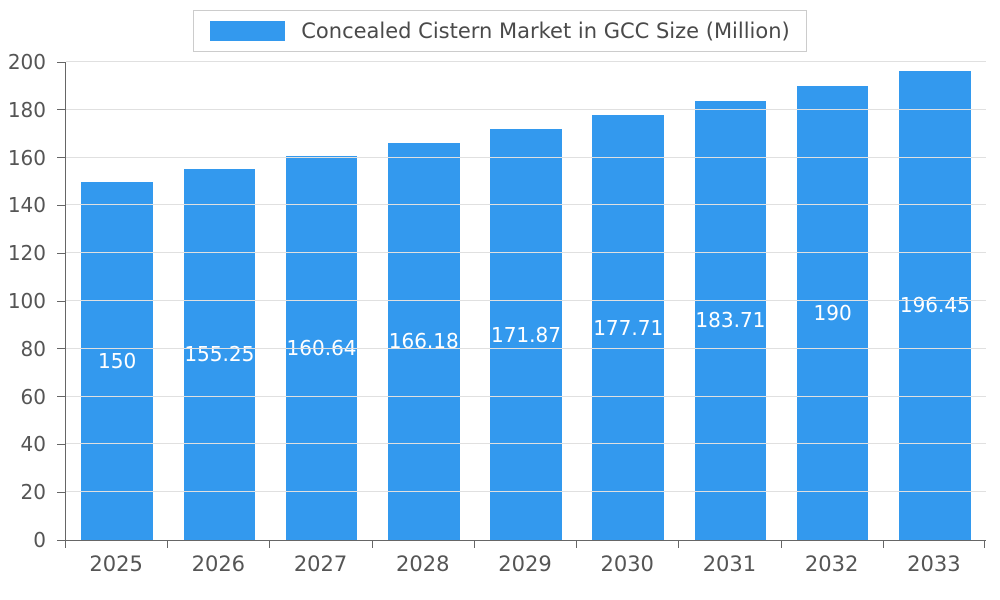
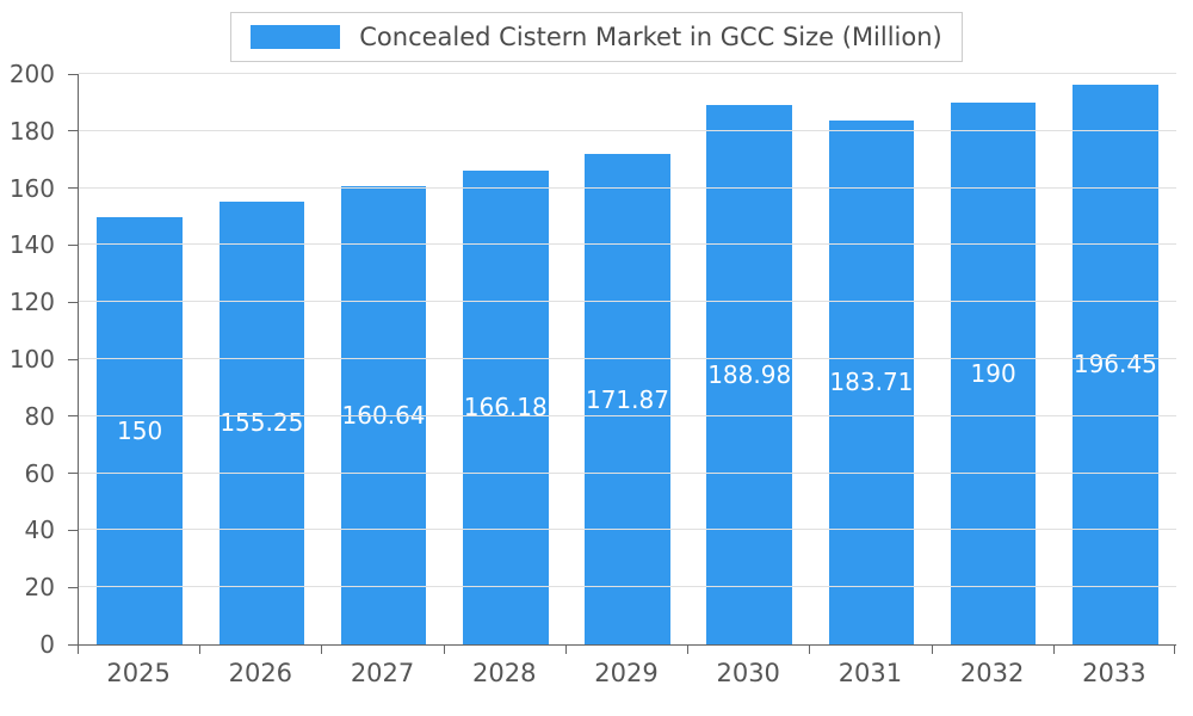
2030: 177.71 -> 188.98
